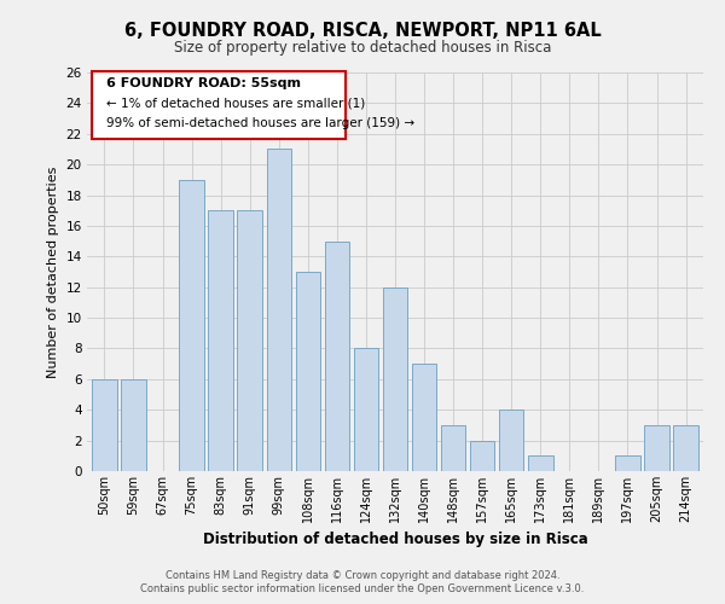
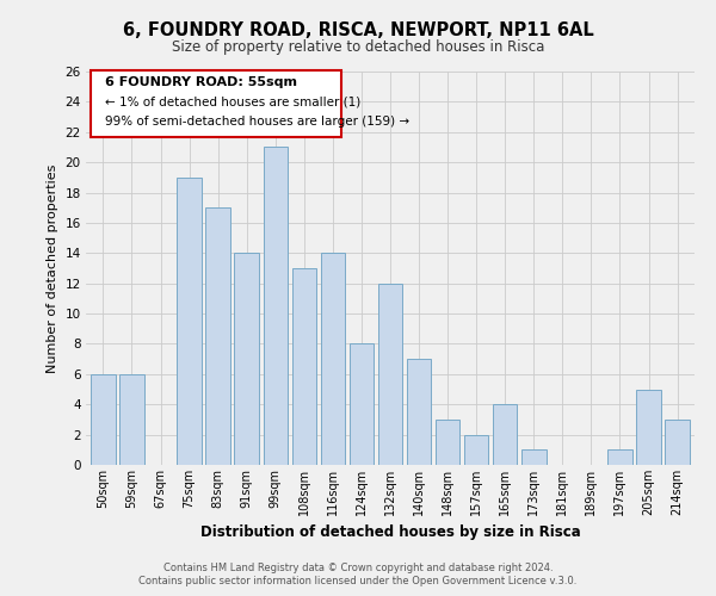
91sqm: 17 -> 14
116sqm: 15 -> 14
205sqm: 3 -> 5
